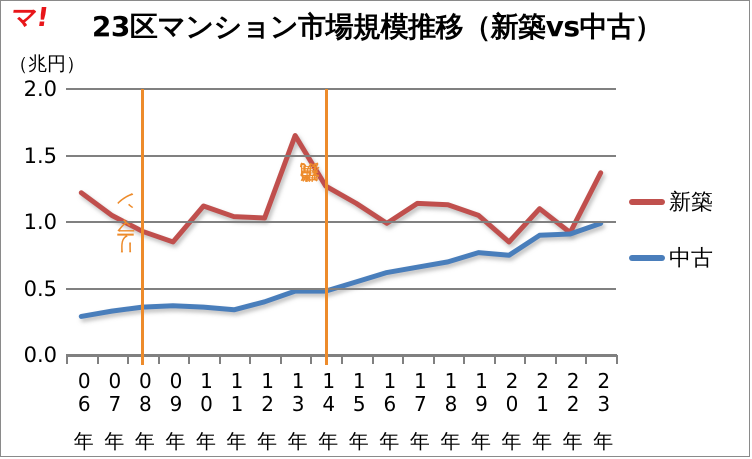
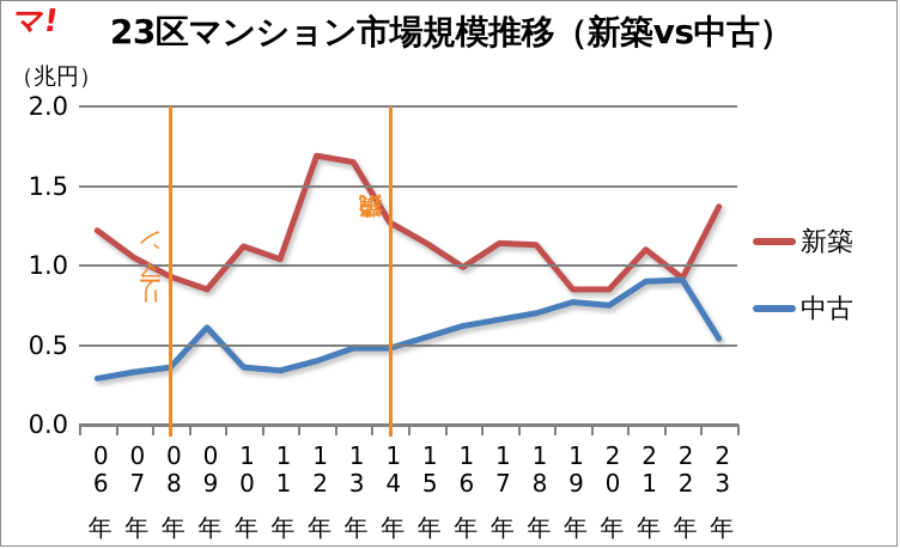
中古/09年: 0.37 -> 0.61
新築/12年: 1.03 -> 1.69
新築/19年: 1.05 -> 0.85
中古/23年: 0.99 -> 0.54
